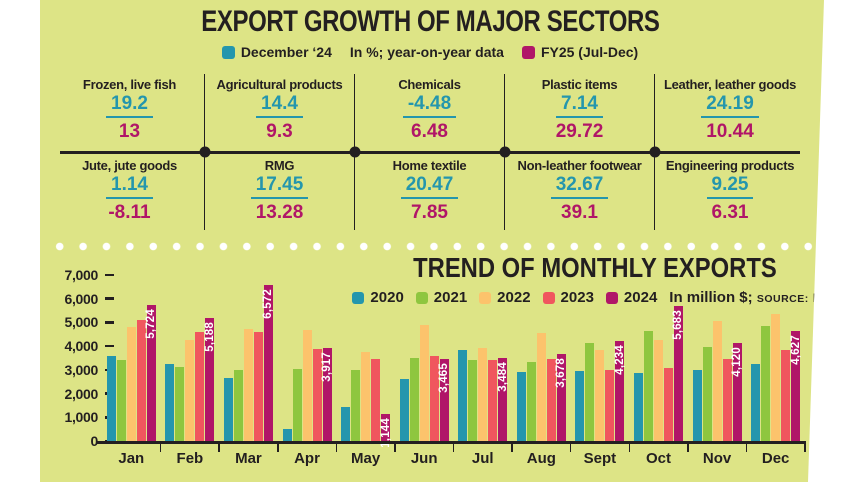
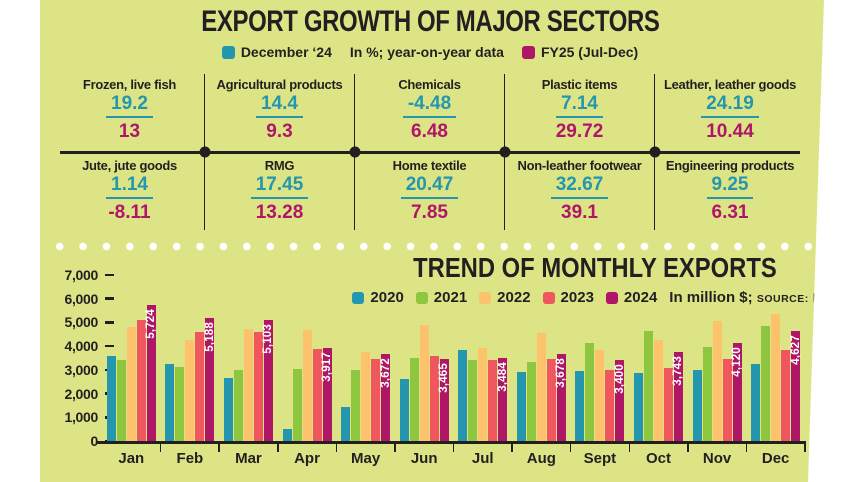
TREND OF MONTHLY EXPORTS/2024/Mar: 6,572 -> 5,103
TREND OF MONTHLY EXPORTS/2024/May: 1,144 -> 3,672
TREND OF MONTHLY EXPORTS/2024/Sept: 4,234 -> 3,400
TREND OF MONTHLY EXPORTS/2024/Oct: 5,683 -> 3,743
